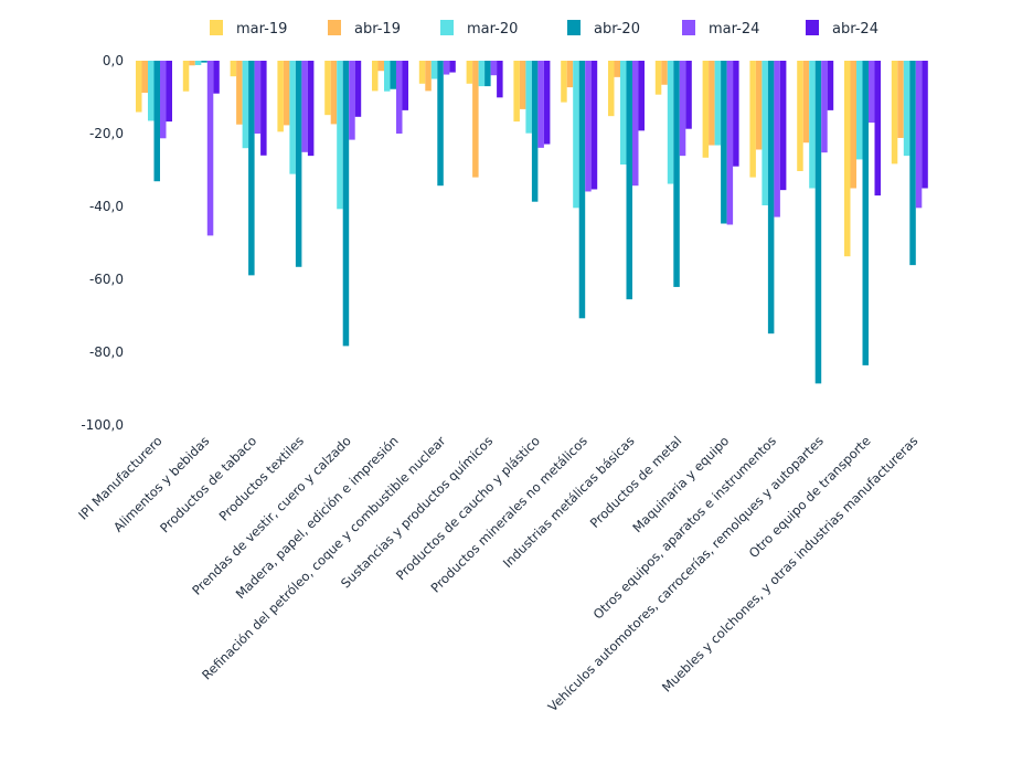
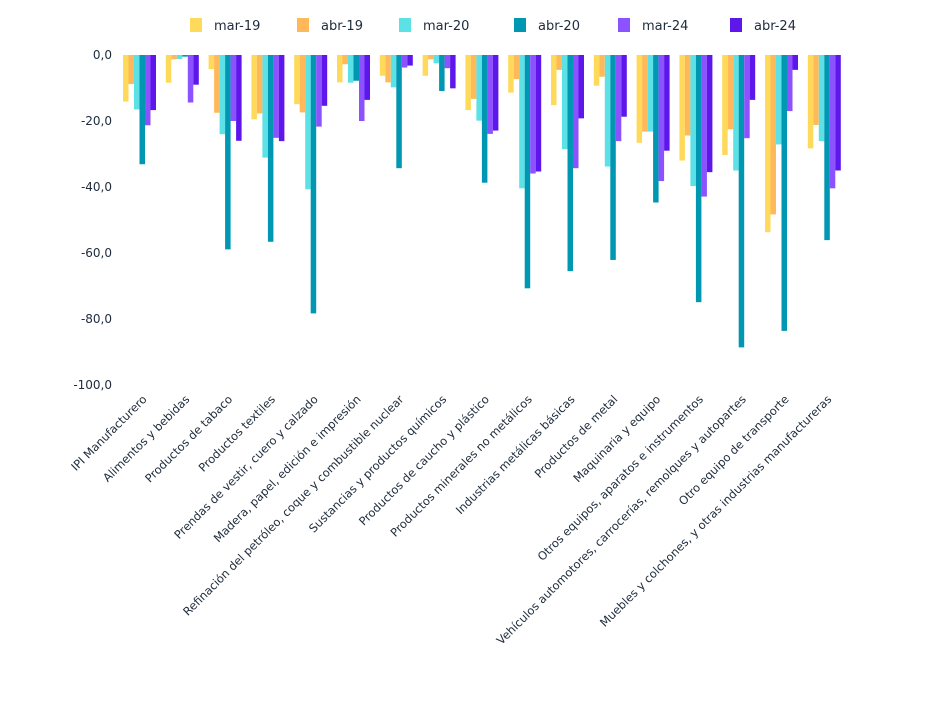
mar-24/Alimentos y bebidas: -48 -> -14
mar-20/Refinación del petróleo, coque y combustible nuclear: -5 -> -10
abr-19/Sustancias y productos químicos: -32 -> -1
mar-20/Sustancias y productos químicos: -7 -> -2
abr-20/Sustancias y productos químicos: -7 -> -11
mar-24/Maquinaria y equipo: -45 -> -38
abr-19/Otro equipo de transporte: -35 -> -48
abr-24/Otro equipo de transporte: -37 -> -4
